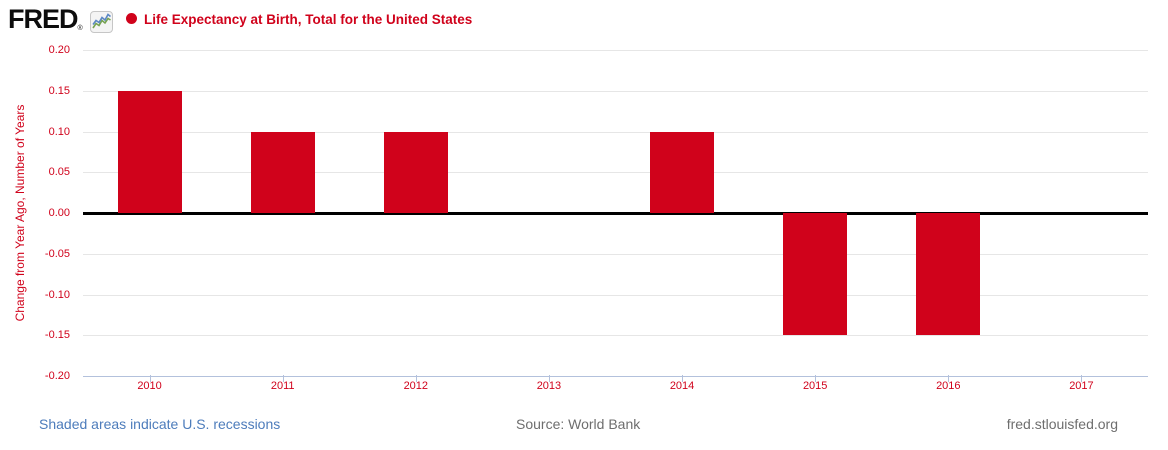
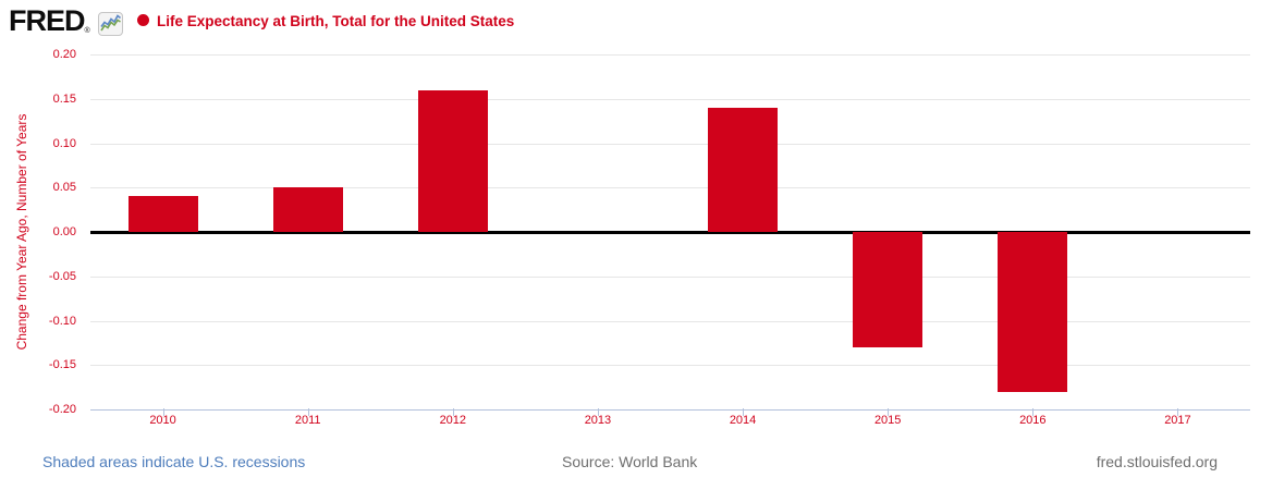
2010: 0.15 -> 0.04
2011: 0.10 -> 0.05
2012: 0.10 -> 0.16
2014: 0.10 -> 0.14
2015: -0.15 -> -0.13
2016: -0.15 -> -0.18
